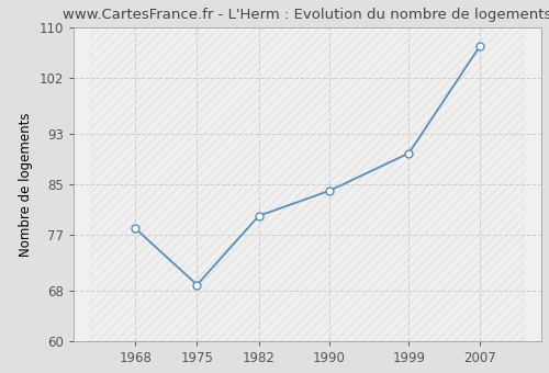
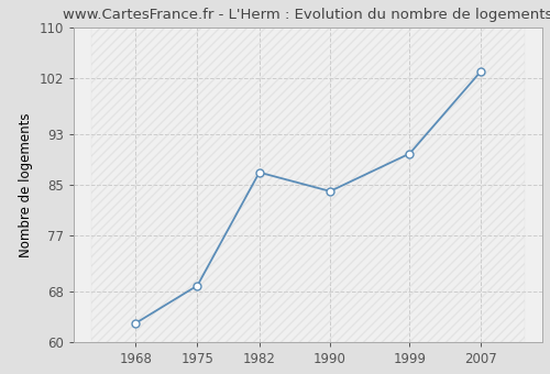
1968: 78 -> 63
1982: 80 -> 87
2007: 107 -> 103
